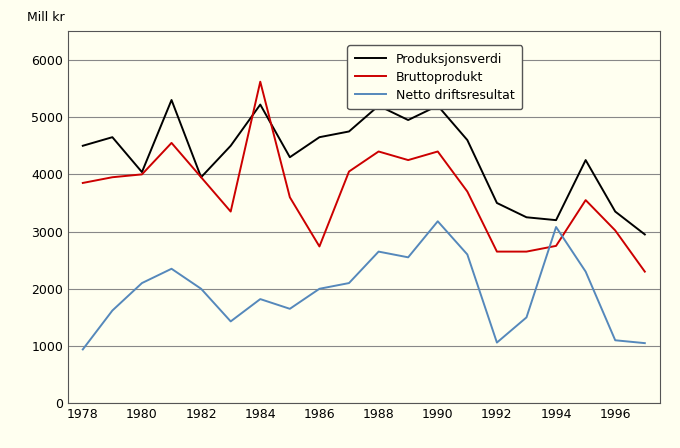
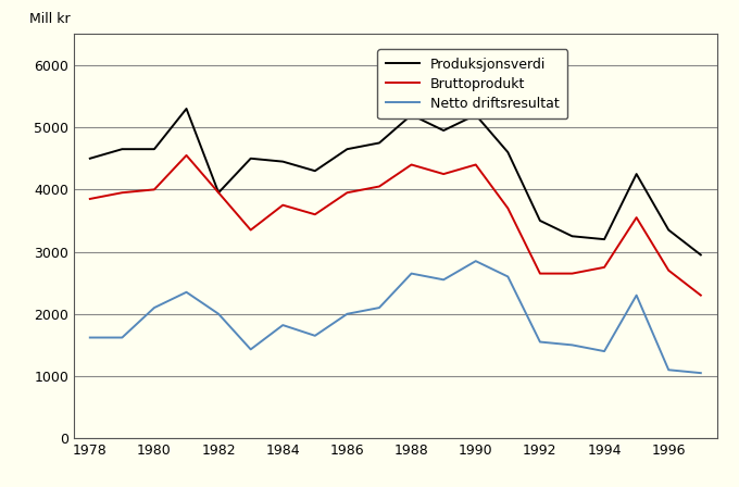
Netto driftsresultat/1978: 940 -> 1620
Produksjonsverdi/1980: 4040 -> 4650
Produksjonsverdi/1984: 5220 -> 4450
Bruttoprodukt/1984: 5620 -> 3750
Bruttoprodukt/1986: 2740 -> 3950
Netto driftsresultat/1990: 3180 -> 2850
Netto driftsresultat/1992: 1060 -> 1550
Netto driftsresultat/1994: 3080 -> 1400
Bruttoprodukt/1996: 3020 -> 2700
